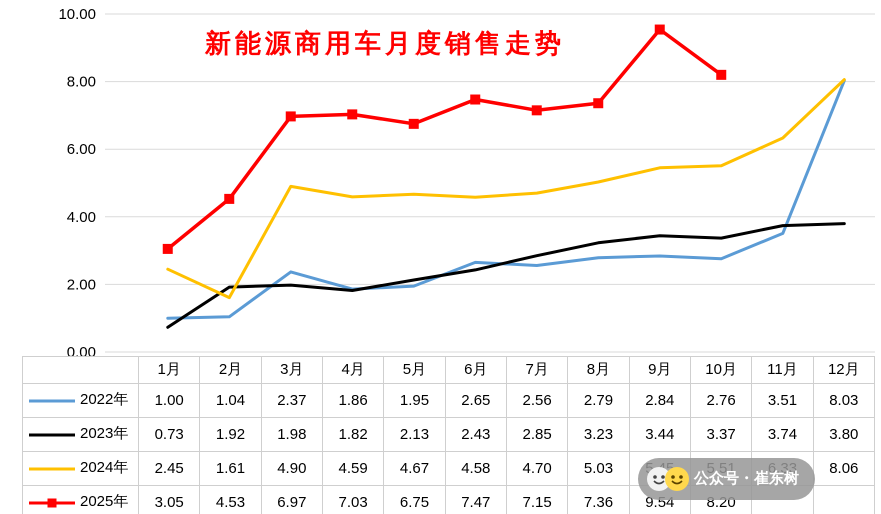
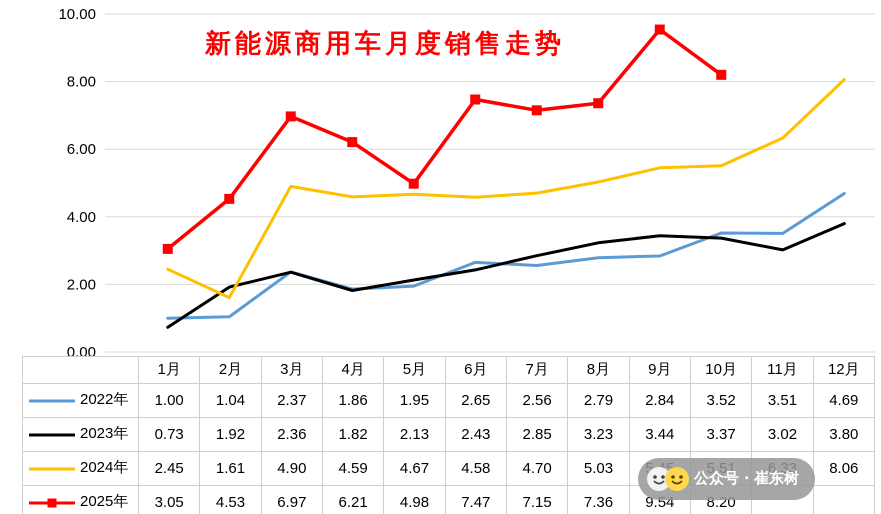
2023年/3月: 1.98 -> 2.36
2025年/4月: 7.03 -> 6.21
2025年/5月: 6.75 -> 4.98
2022年/10月: 2.76 -> 3.52
2023年/11月: 3.74 -> 3.02
2022年/12月: 8.03 -> 4.69
